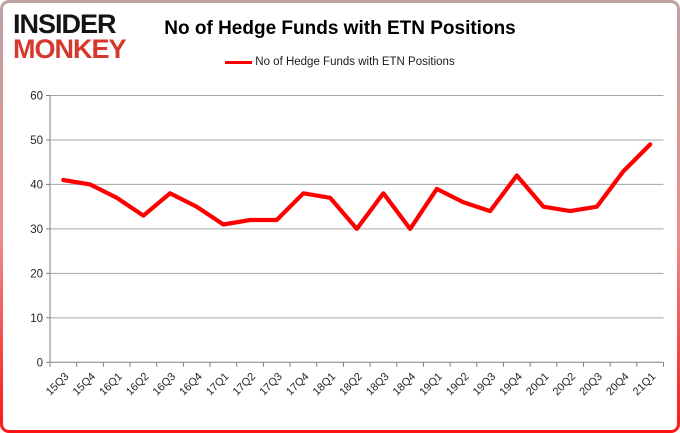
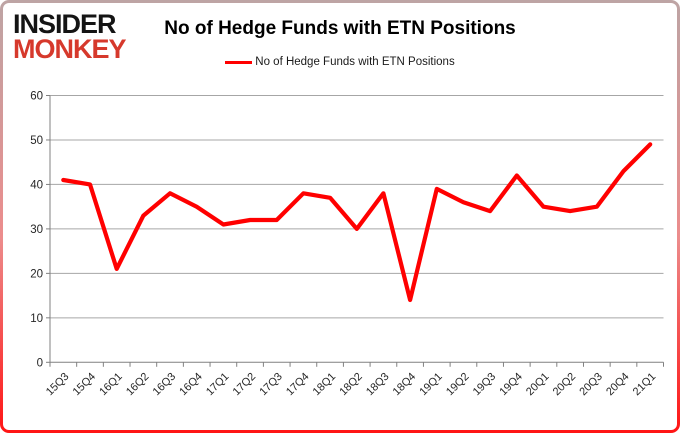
16Q1: 37 -> 21
18Q4: 30 -> 14
